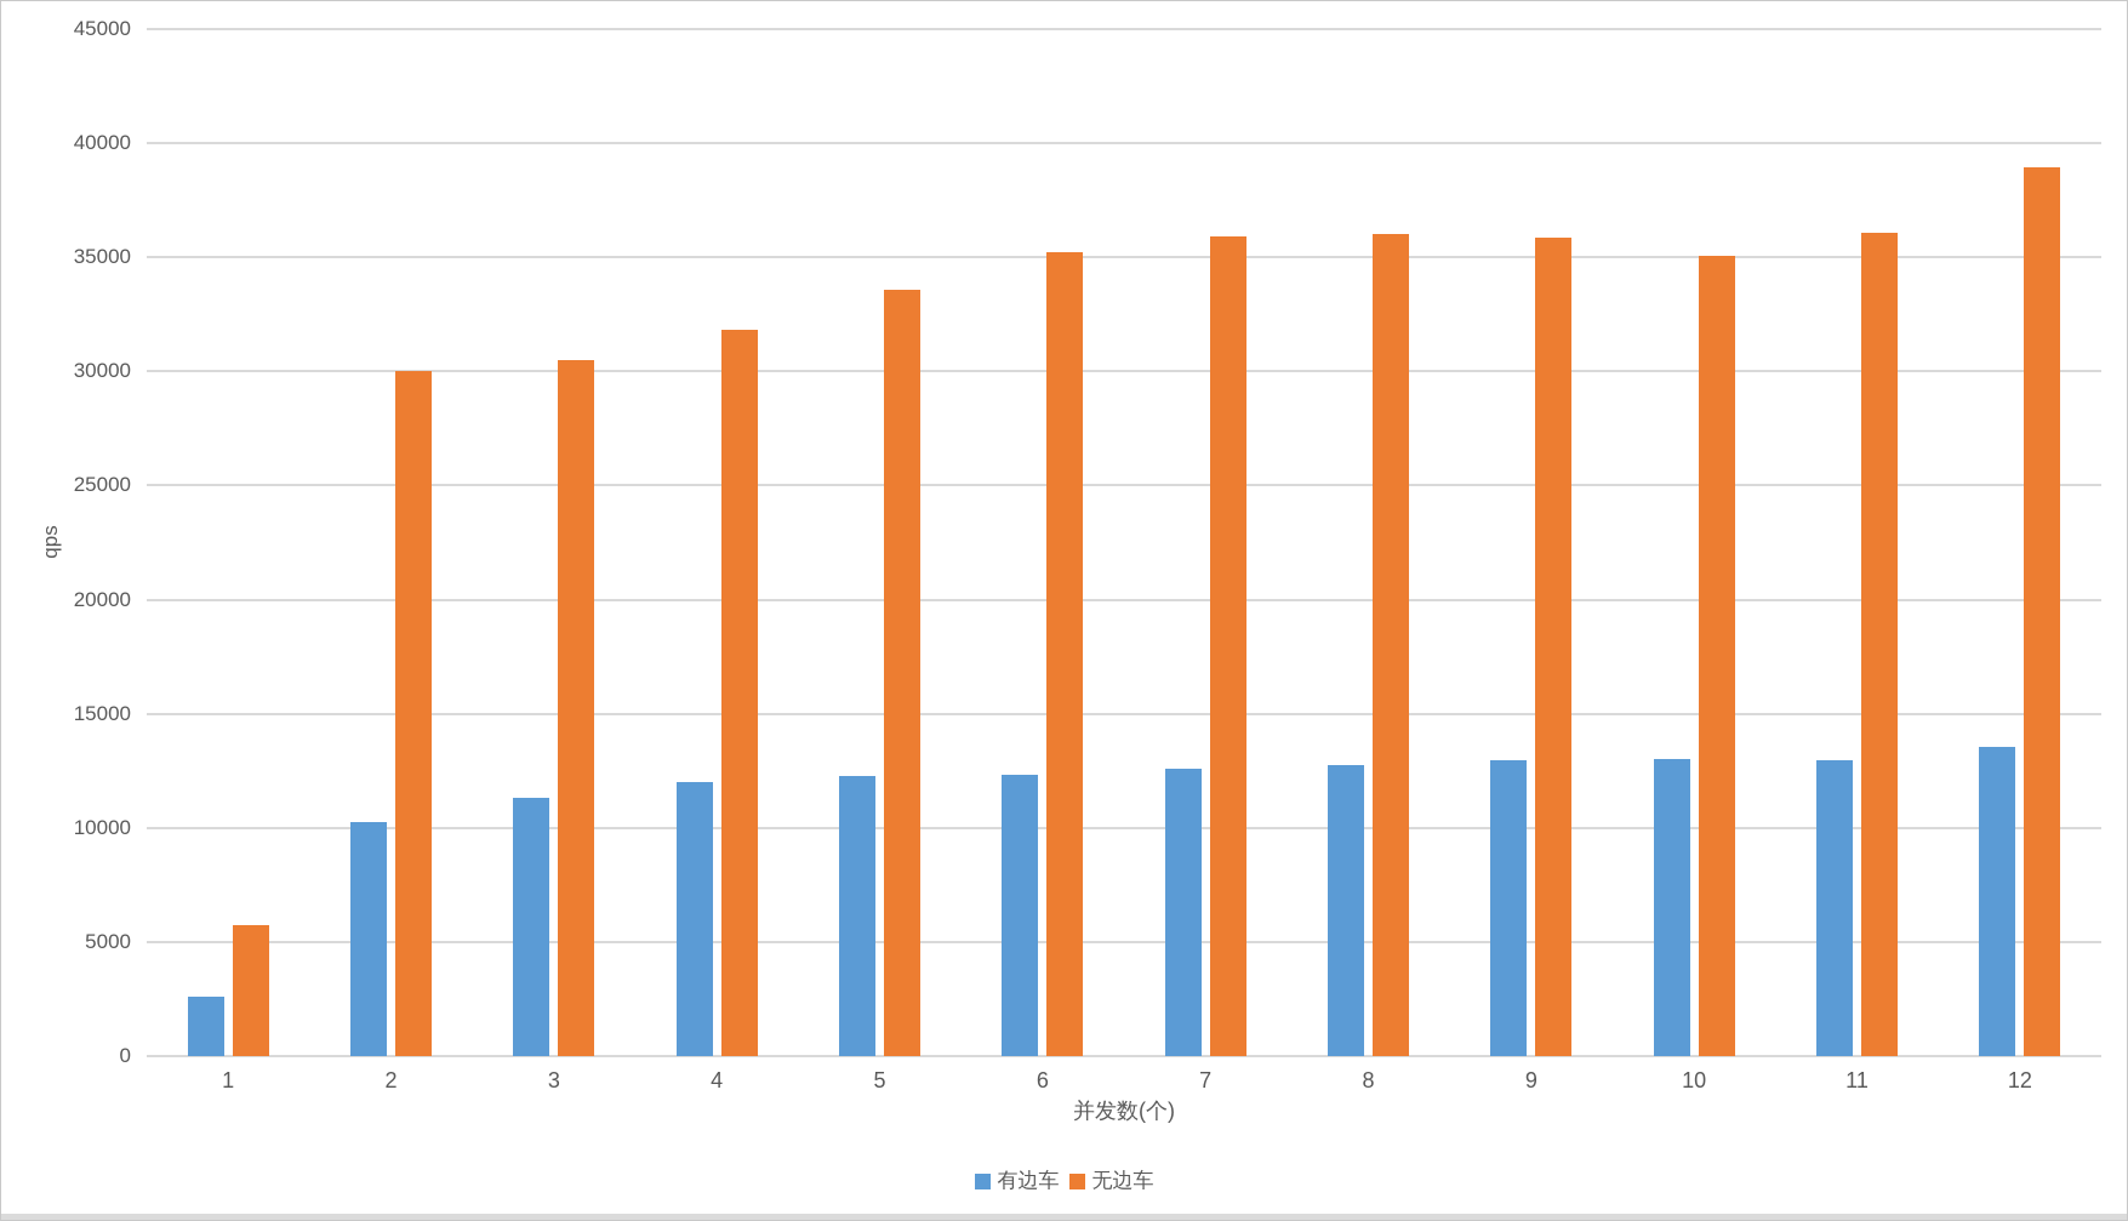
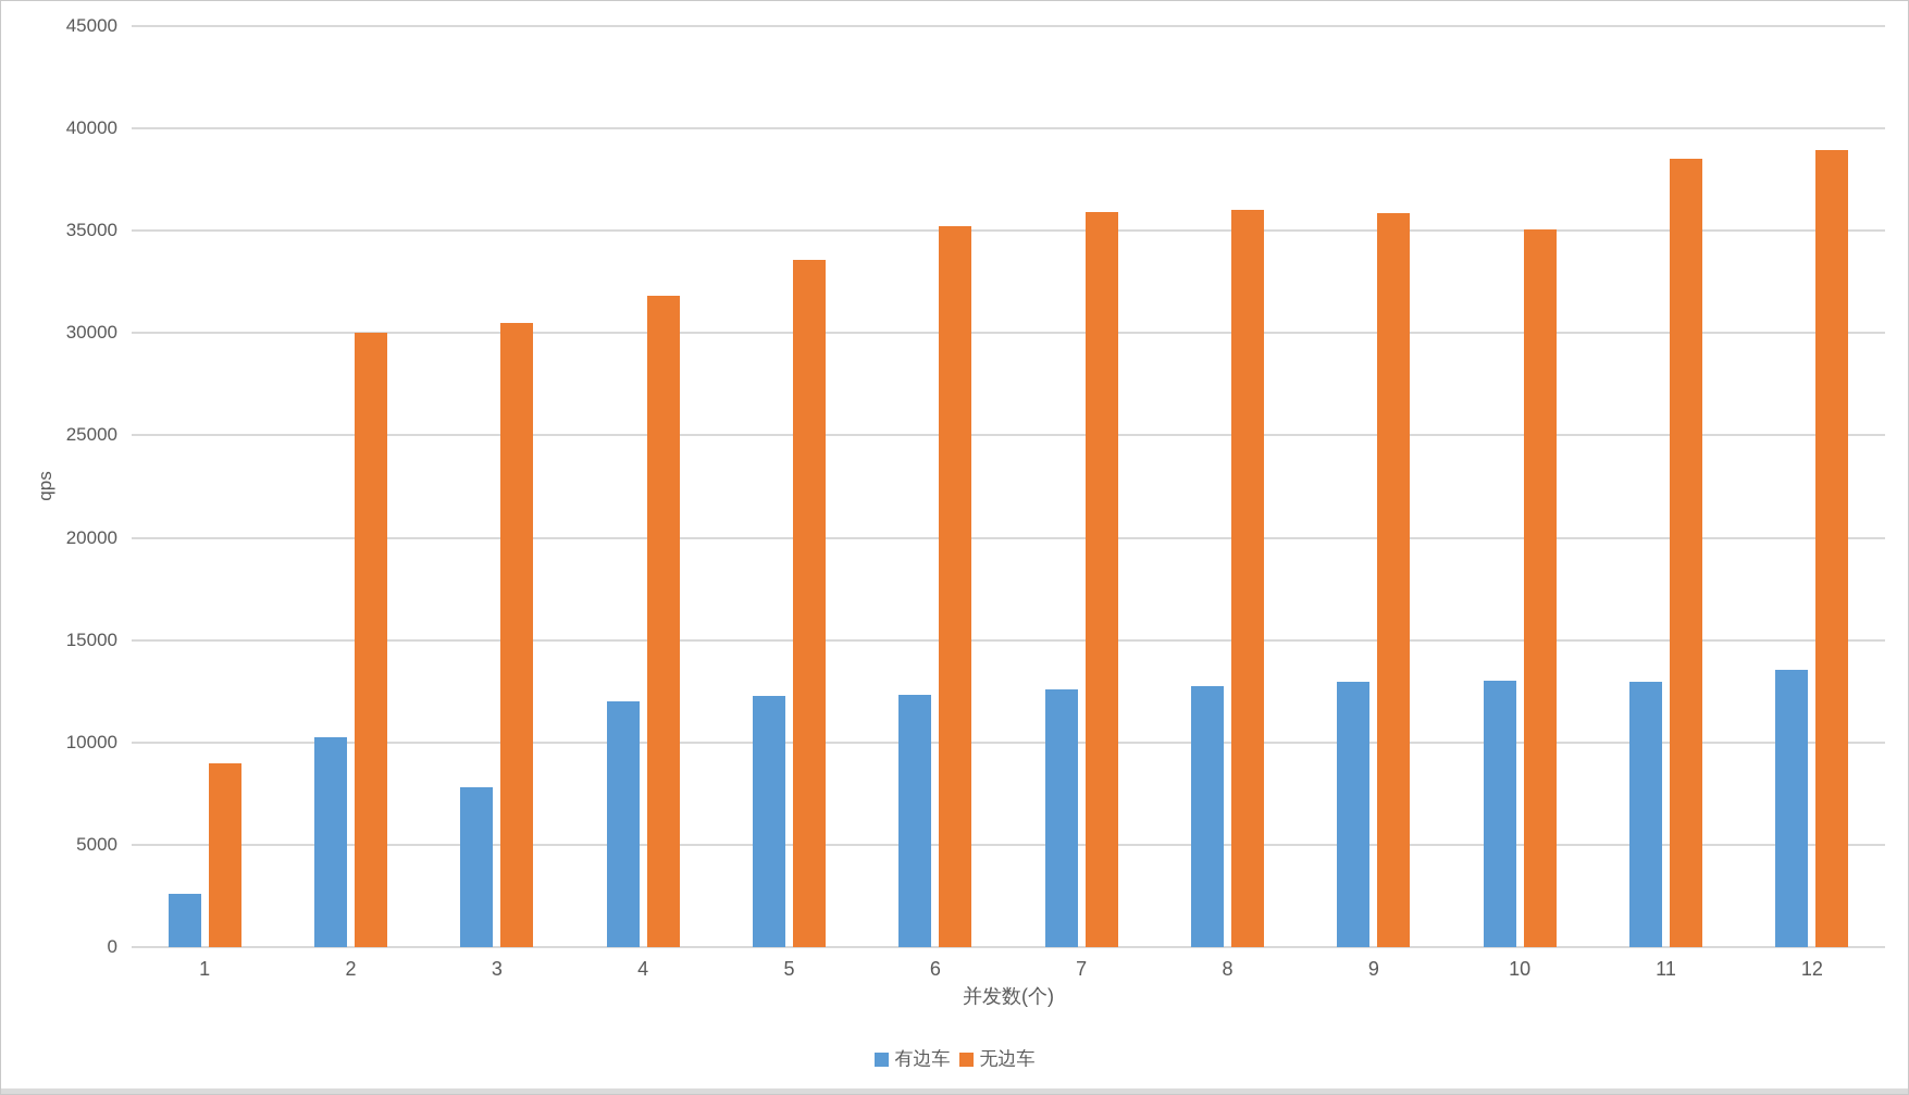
无边车/1: 5800 -> 9000
有边车/3: 11300 -> 7800
无边车/11: 36100 -> 38500
